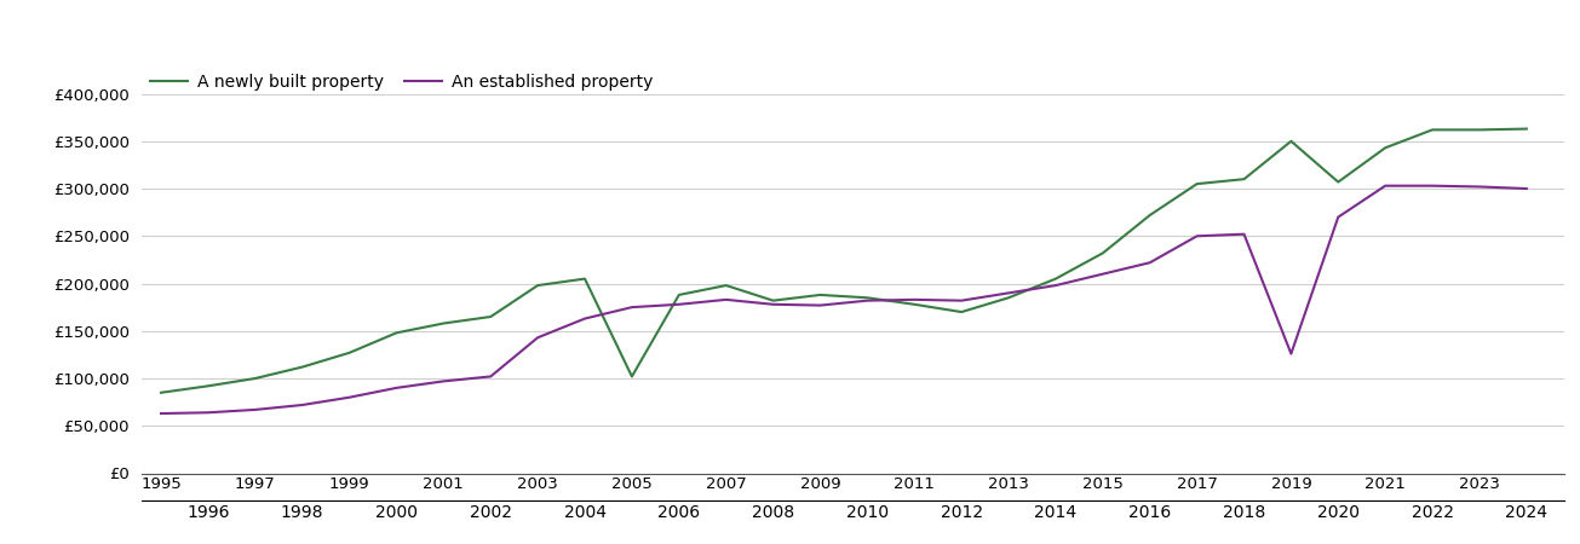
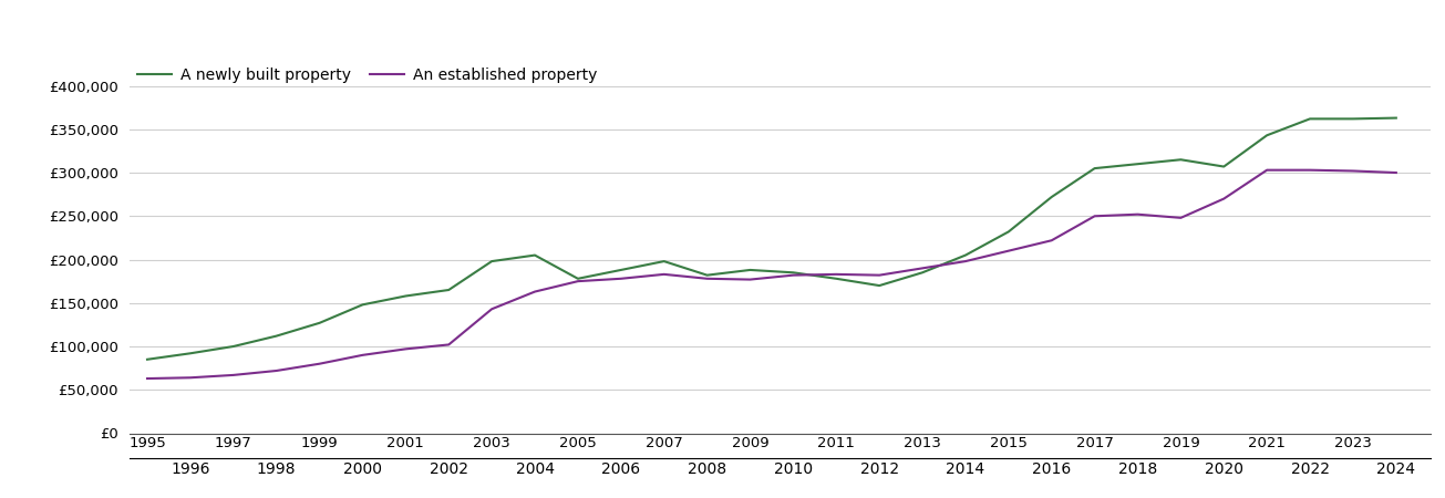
A newly built property/2005: £102,000 -> £178,000
A newly built property/2019: £350,000 -> £315,000
An established property/2019: £126,000 -> £248,000
